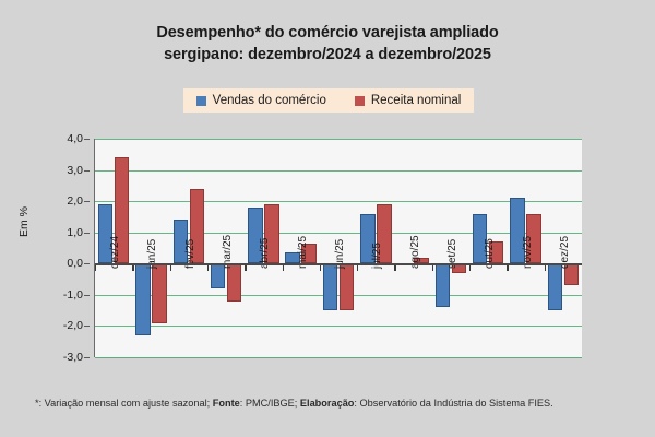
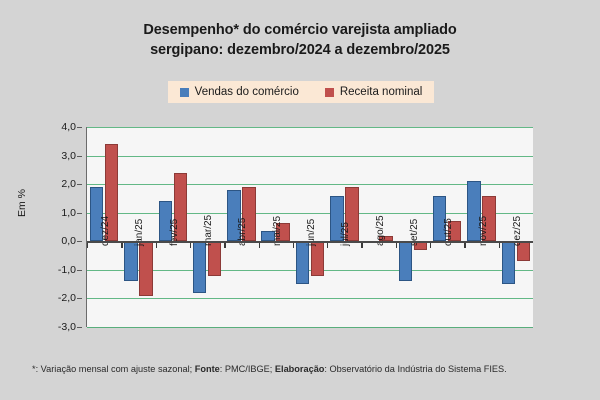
Vendas do comércio/jan/25: -2,3 -> -1,4
Vendas do comércio/mar/25: -0,8 -> -1,8
Receita nominal/jun/25: -1,5 -> -1,2
